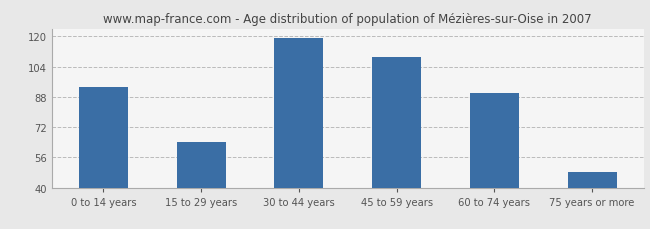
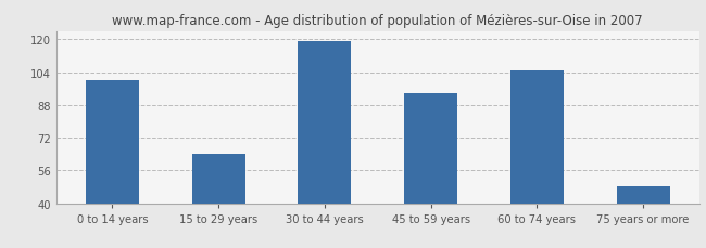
0 to 14 years: 93 -> 100
45 to 59 years: 109 -> 94
60 to 74 years: 90 -> 105
